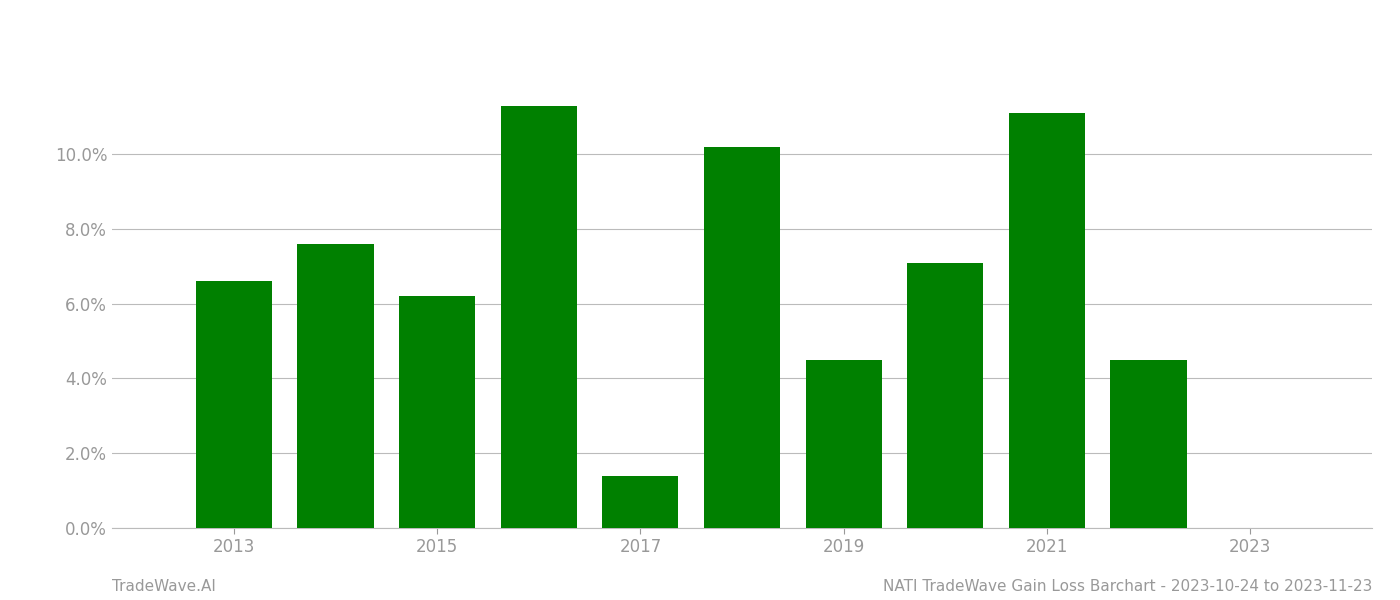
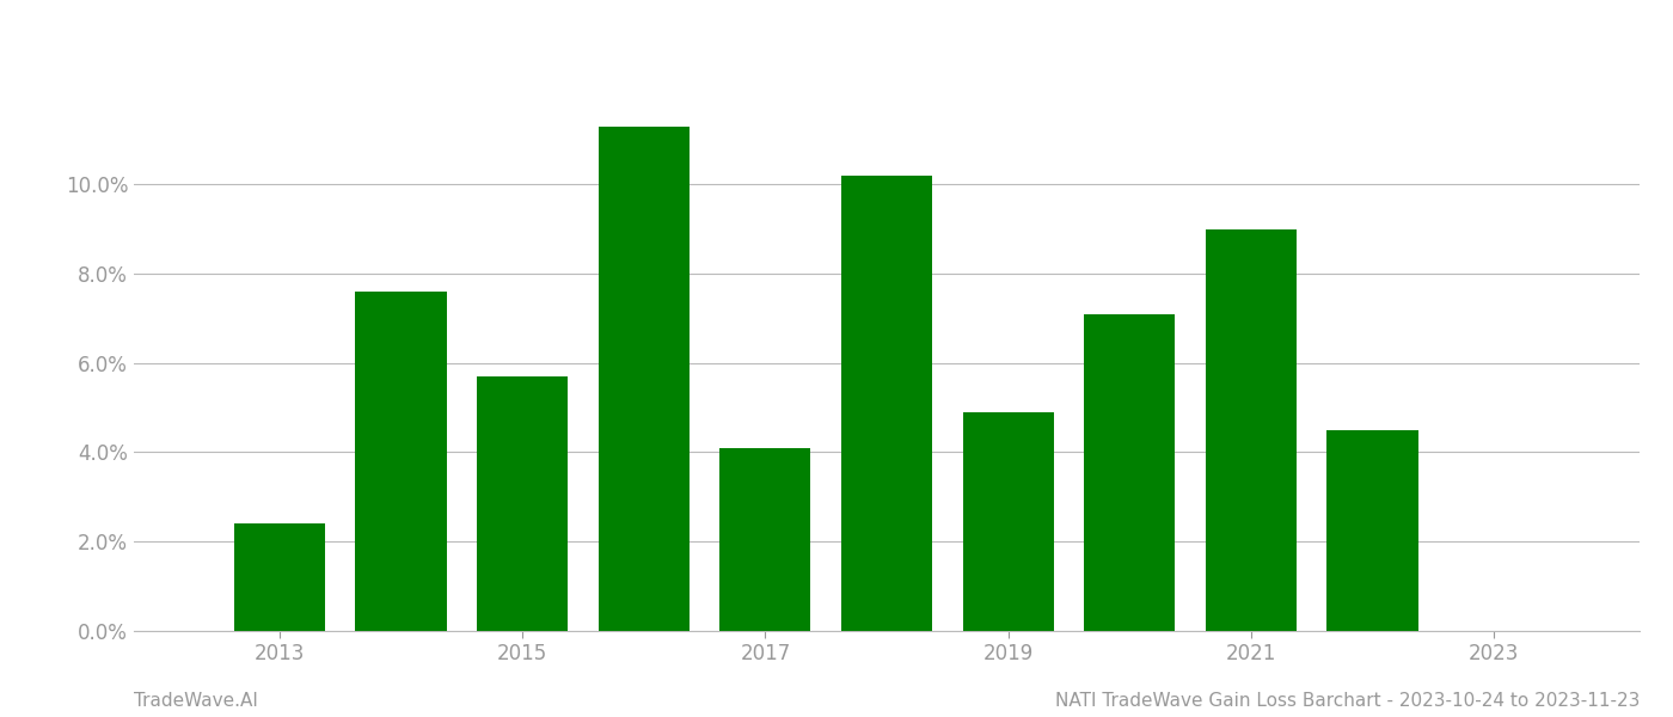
2013: 6.6% -> 2.4%
2015: 6.2% -> 5.7%
2017: 1.4% -> 4.1%
2019: 4.5% -> 4.9%
2021: 11.1% -> 9.0%
